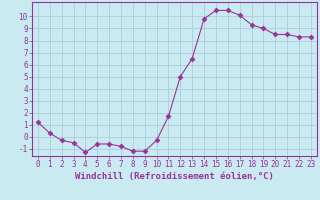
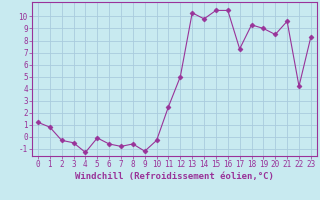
1: 0.3 -> 0.8
5: -0.6 -> -0.1
8: -1.2 -> -0.6
11: 1.7 -> 2.5
13: 6.5 -> 10.3
17: 10.1 -> 7.3
21: 8.5 -> 9.6
22: 8.3 -> 4.2
